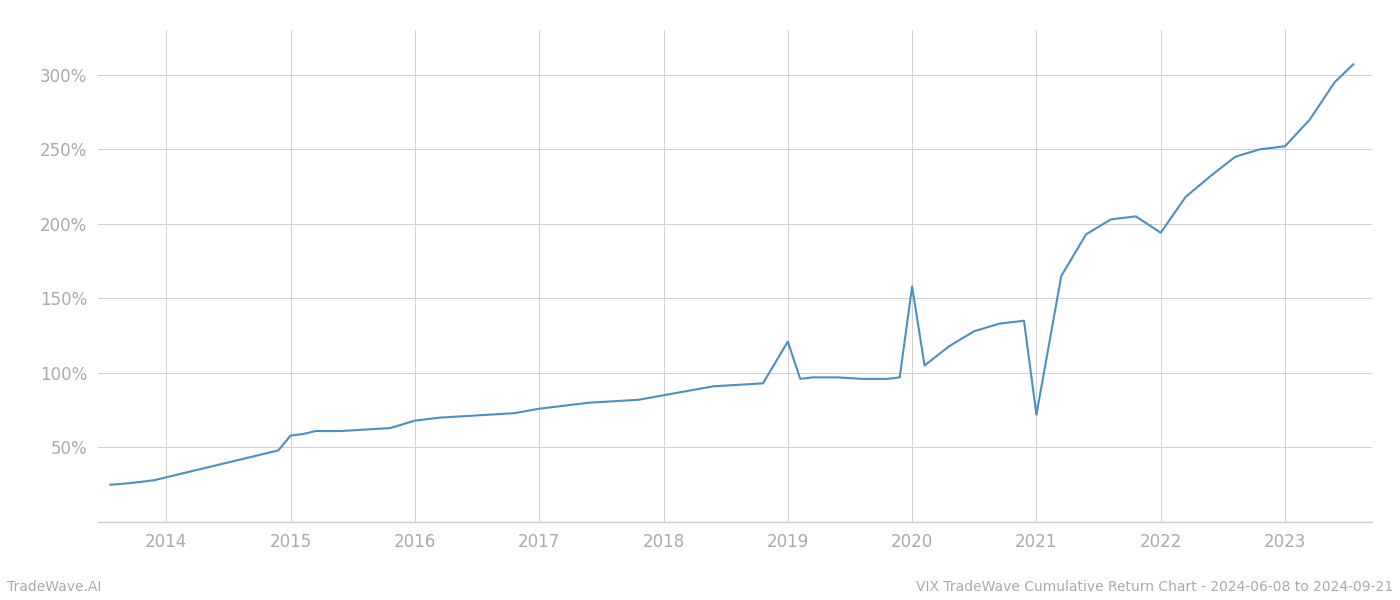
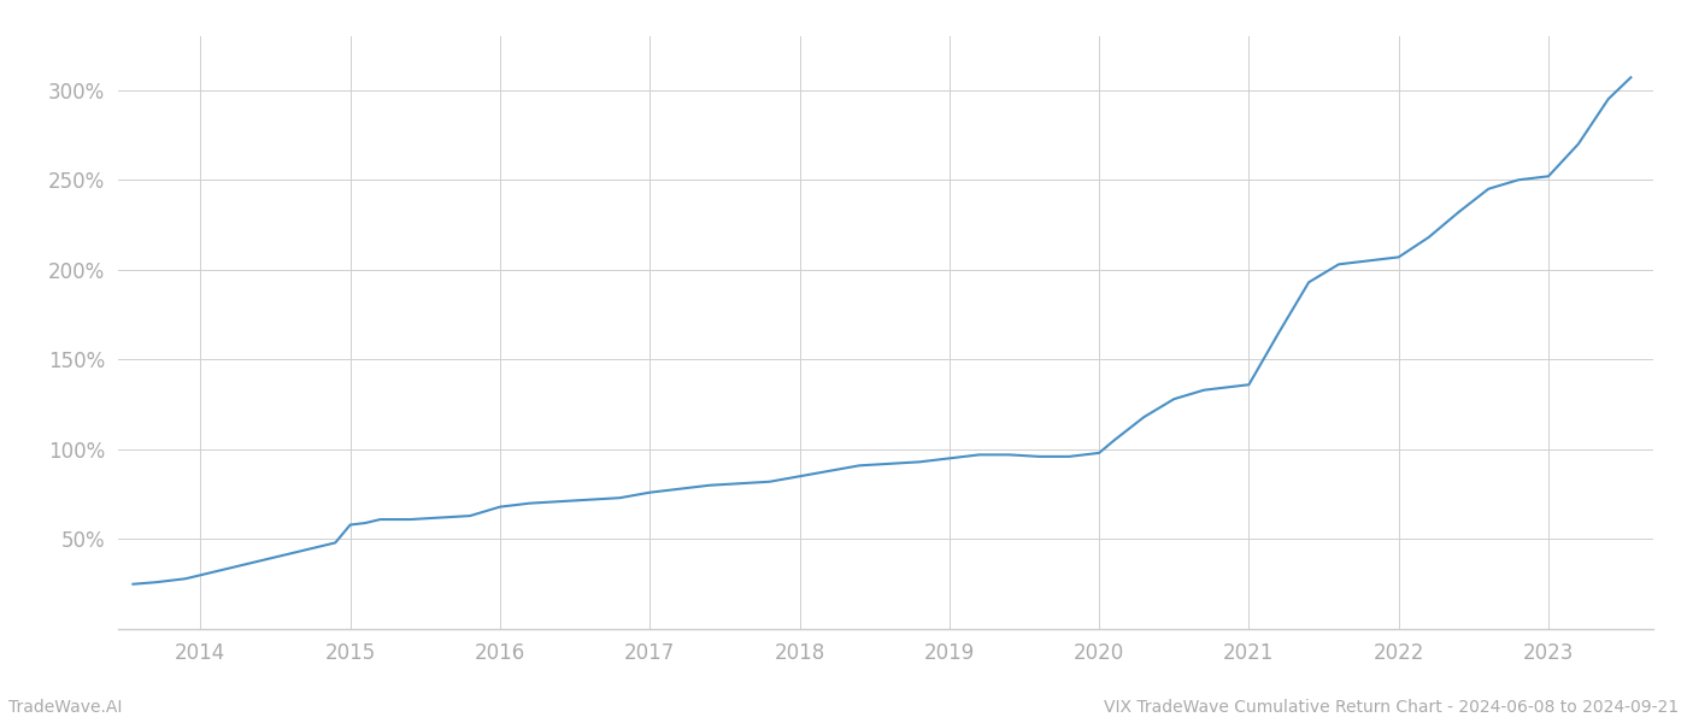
2019: 121% -> 95%
2020: 158% -> 98%
2021: 72% -> 136%
2022: 194% -> 207%
